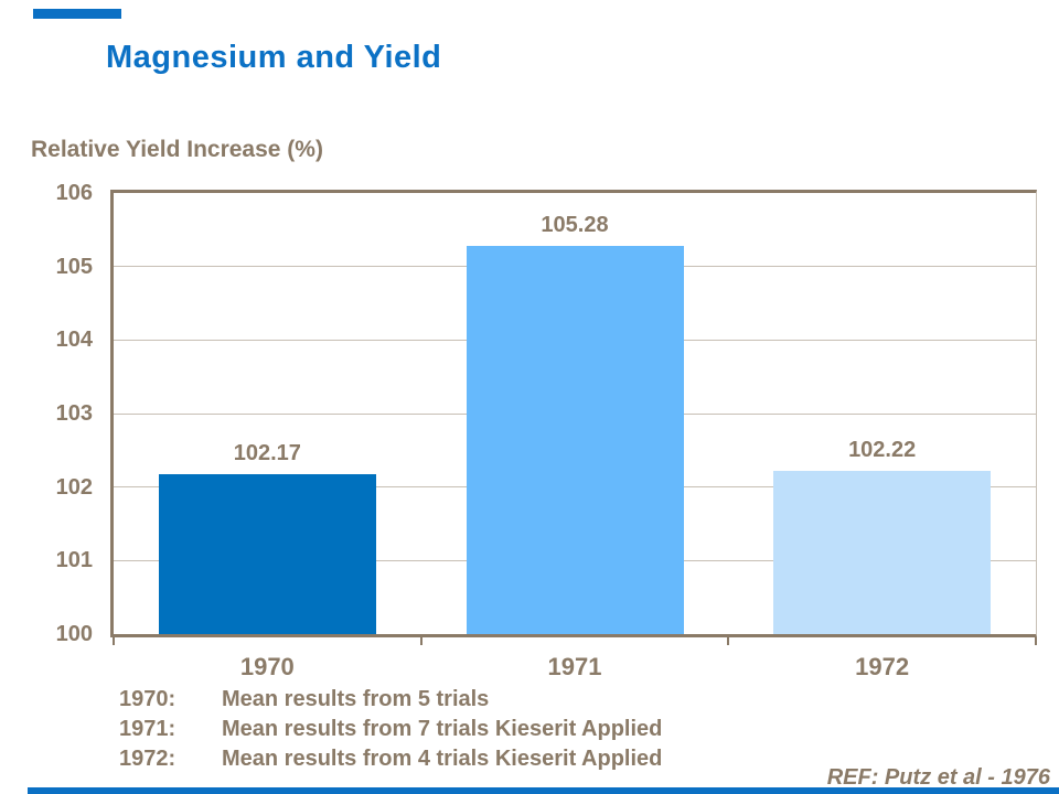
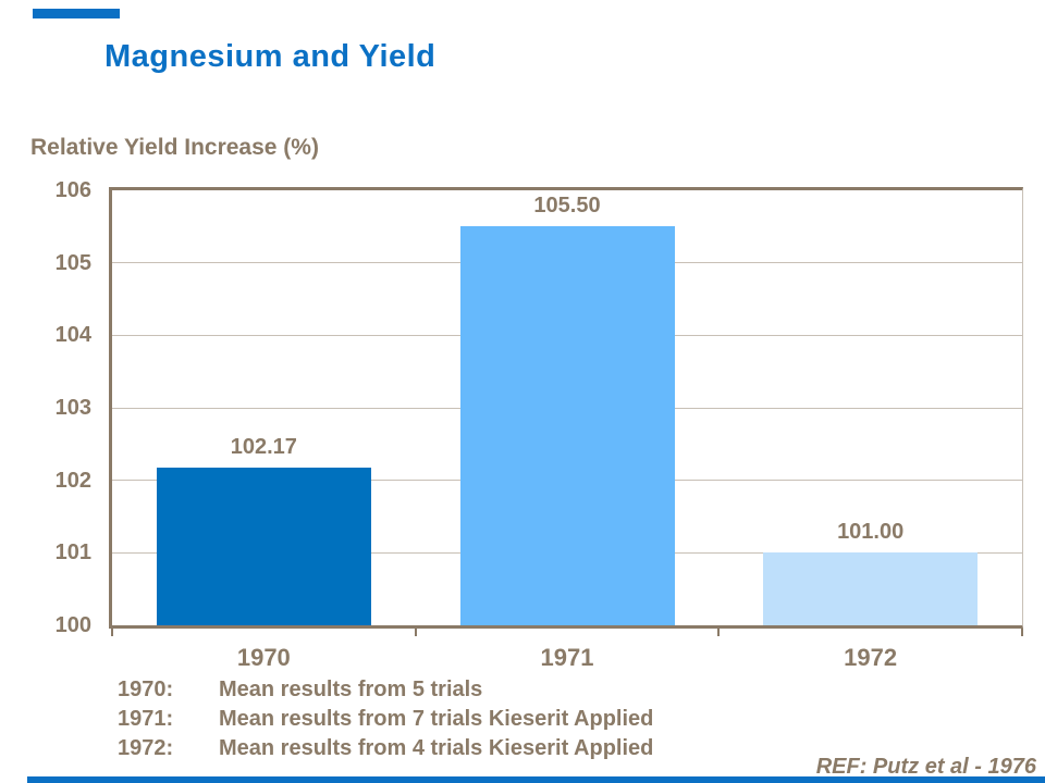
1971: 105.28 -> 105.50
1972: 102.22 -> 101.00
